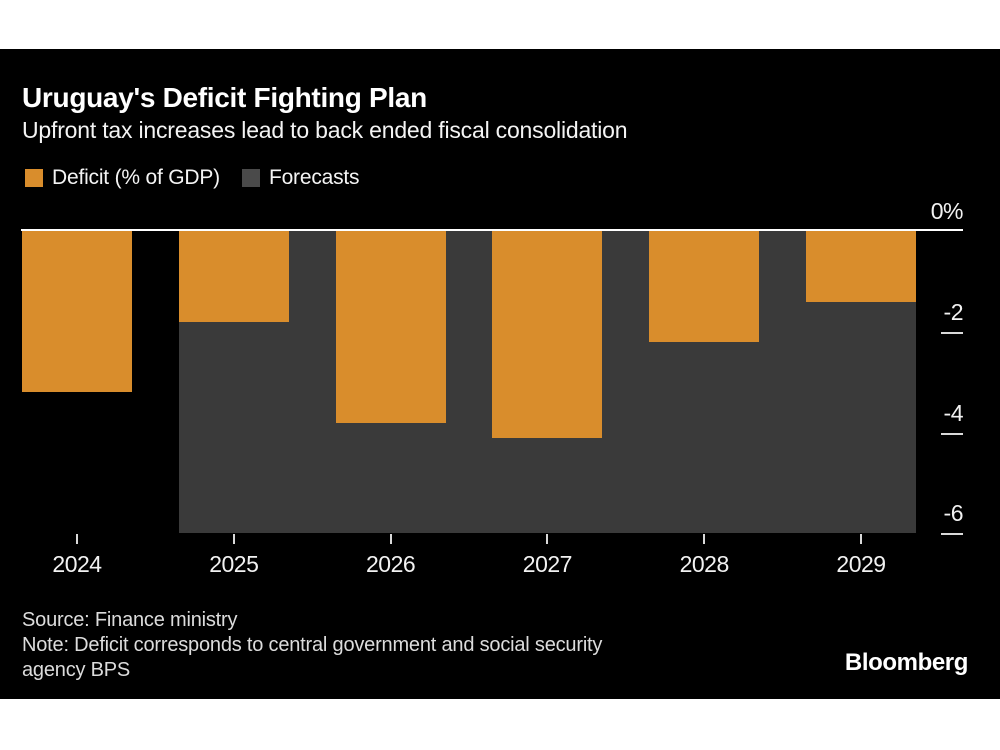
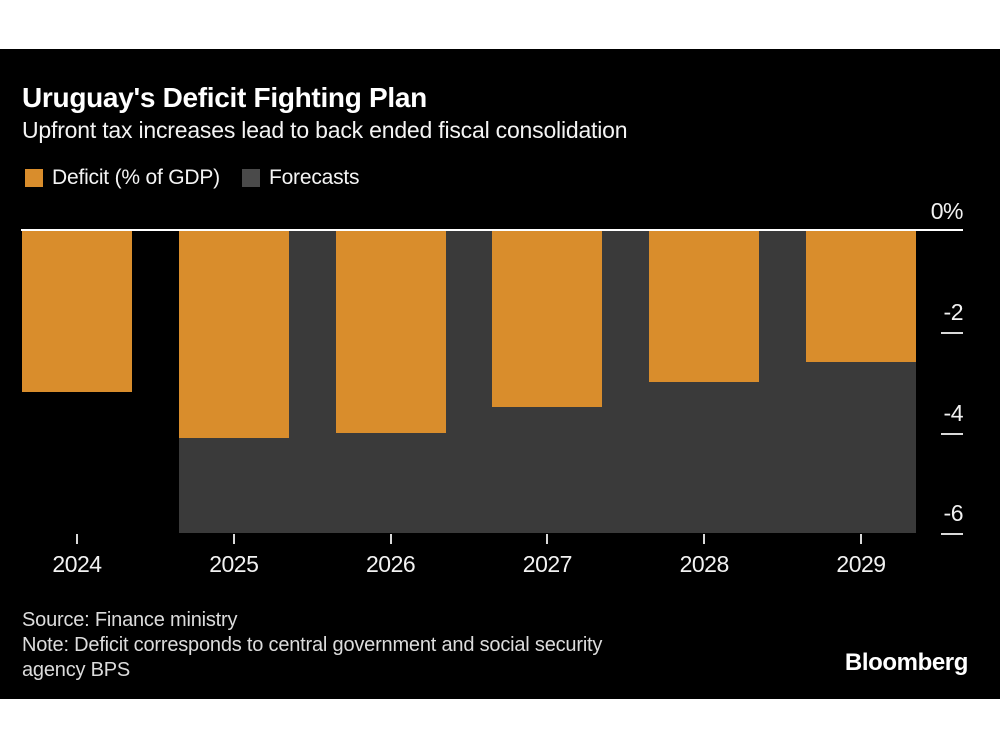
2025: -1.8% -> -4.1%
2026: -3.8% -> -4.0%
2027: -4.1% -> -3.5%
2028: -2.2% -> -3.0%
2029: -1.4% -> -2.6%
